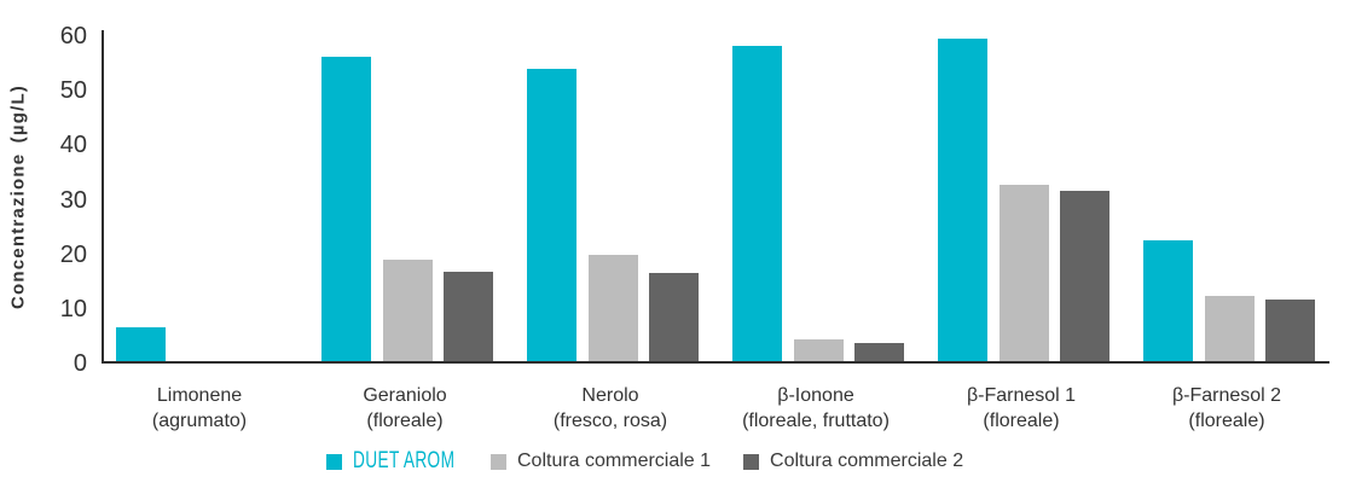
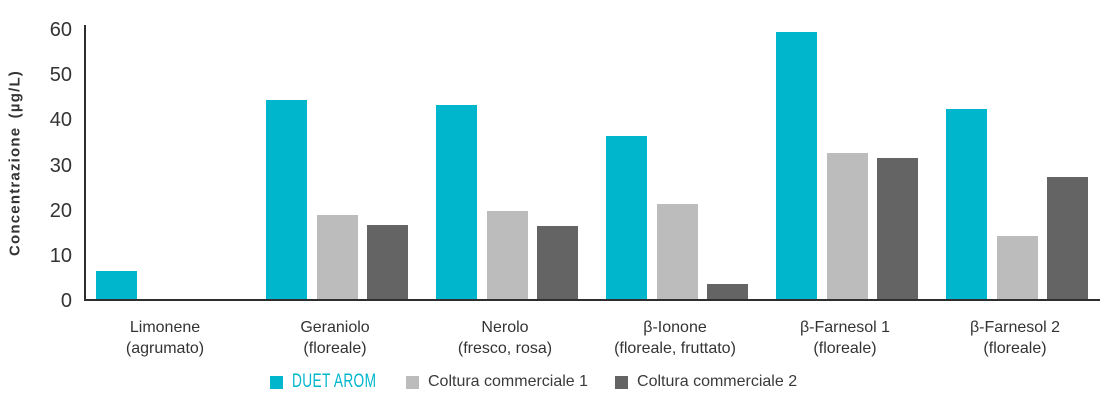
DUET AROM/Geraniolo: 56 -> 44
DUET AROM/Nerolo: 54 -> 43
DUET AROM/β-Ionone: 58 -> 36
Coltura commerciale 1/β-Ionone: 4 -> 21
DUET AROM/β-Farnesol 2: 22 -> 42
Coltura commerciale 1/β-Farnesol 2: 12 -> 14
Coltura commerciale 2/β-Farnesol 2: 11 -> 27
